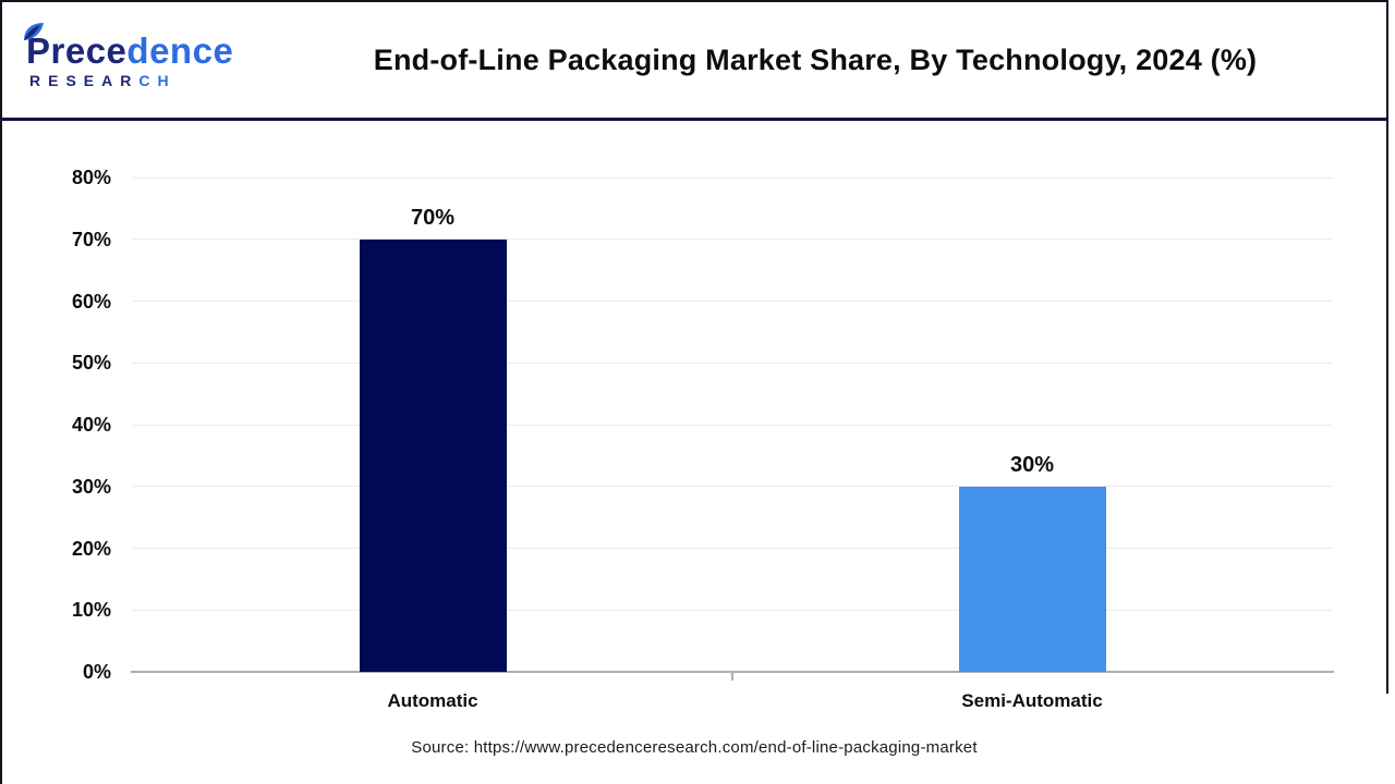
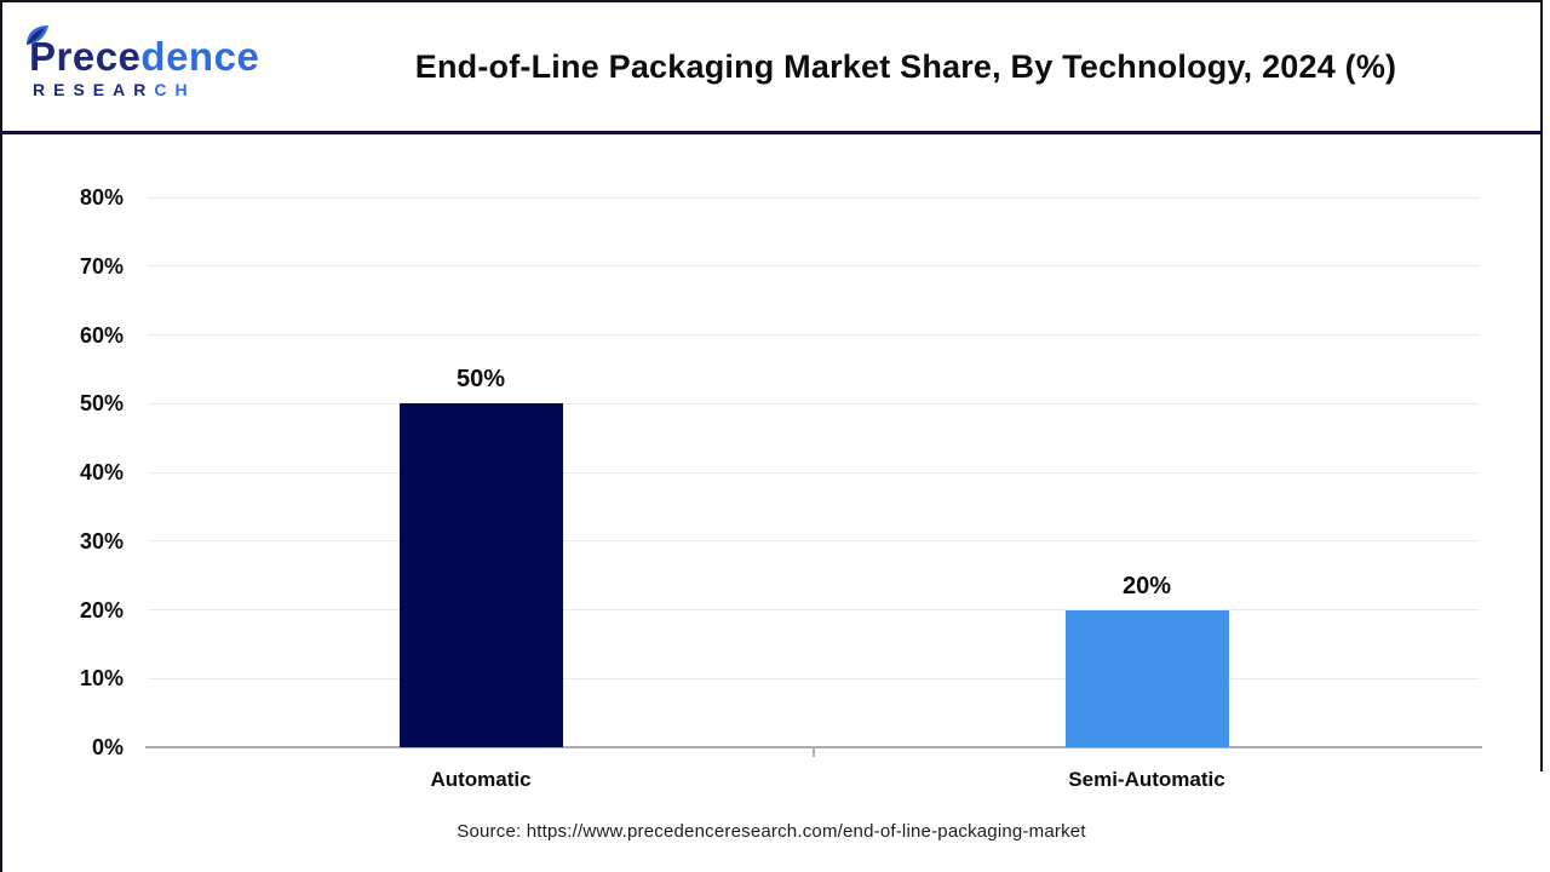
Automatic: 70% -> 50%
Semi-Automatic: 30% -> 20%
